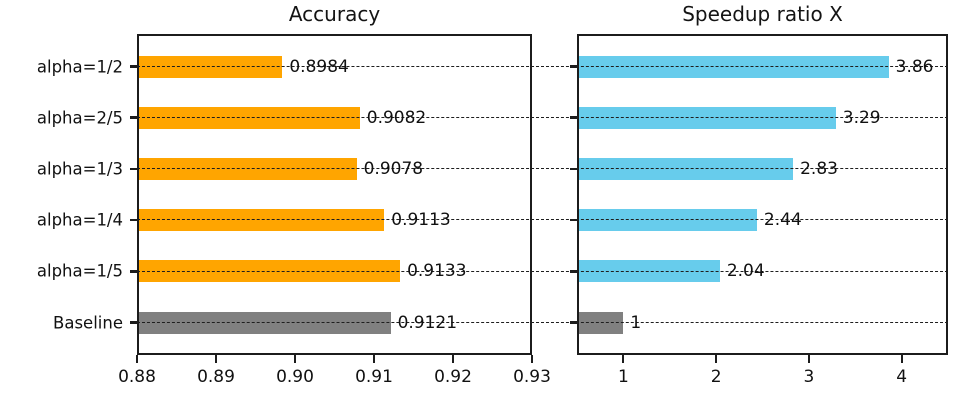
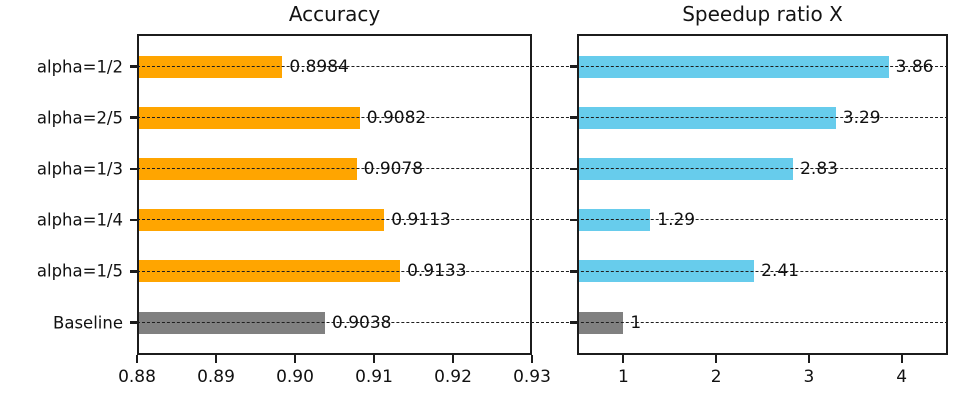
Accuracy/Baseline: 0.9121 -> 0.9038
Speedup ratio X/alpha=1/4: 2.44 -> 1.29
Speedup ratio X/alpha=1/5: 2.04 -> 2.41
